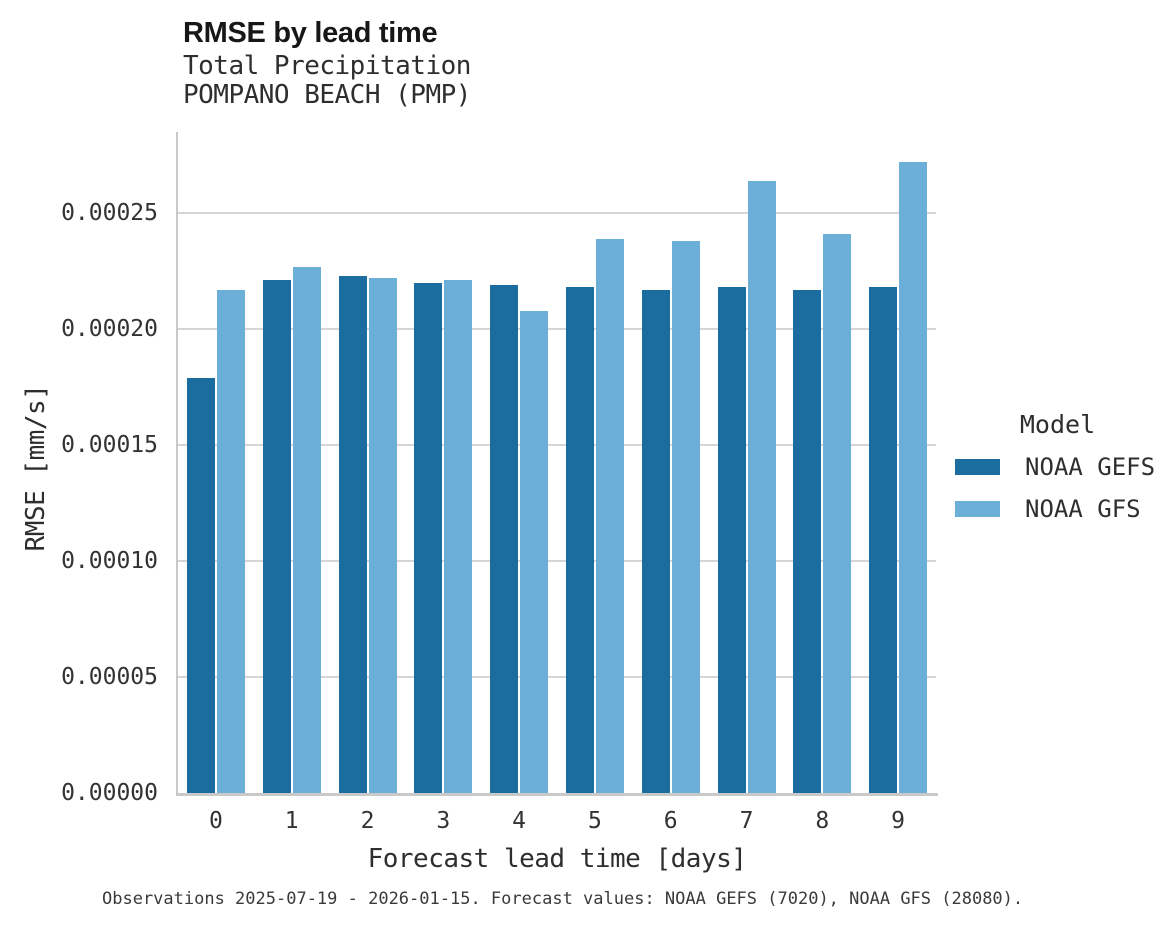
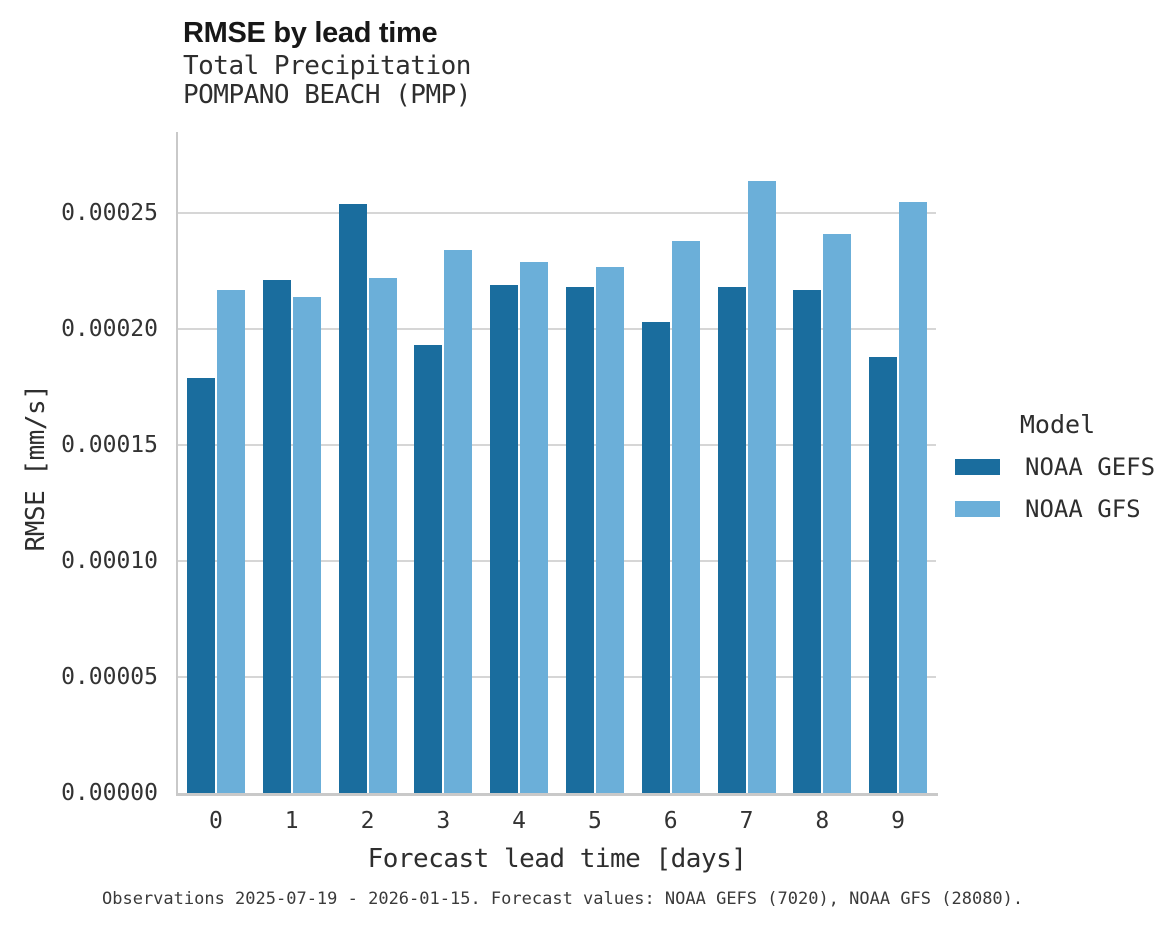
NOAA GFS/1: 0.000227 -> 0.000214
NOAA GEFS/2: 0.000223 -> 0.000254
NOAA GEFS/3: 0.000220 -> 0.000193
NOAA GFS/3: 0.000221 -> 0.000234
NOAA GFS/4: 0.000208 -> 0.000229
NOAA GFS/5: 0.000239 -> 0.000227
NOAA GEFS/6: 0.000217 -> 0.000203
NOAA GEFS/9: 0.000218 -> 0.000188
NOAA GFS/9: 0.000272 -> 0.000255
